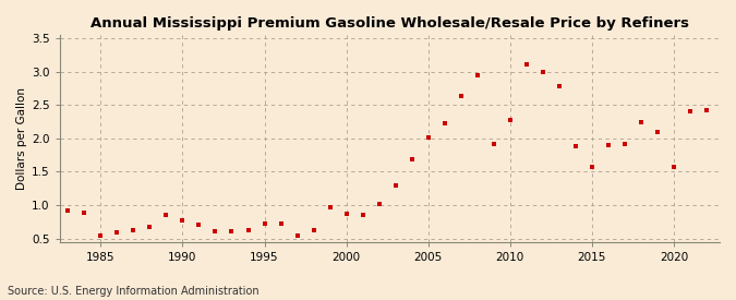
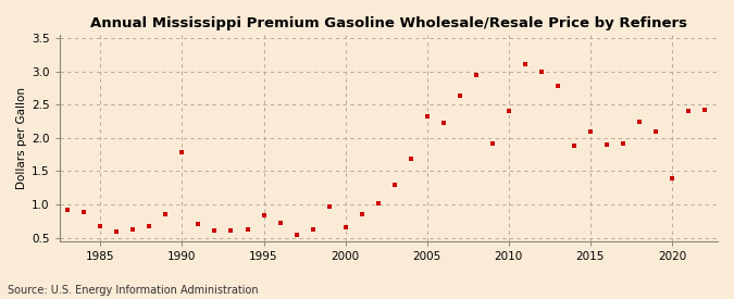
1985: 0.55 -> 0.68
1990: 0.77 -> 1.78
1995: 0.72 -> 0.84
2000: 0.87 -> 0.66
2005: 2.01 -> 2.32
2010: 2.27 -> 2.40
2015: 1.57 -> 2.10
2020: 1.57 -> 1.40
